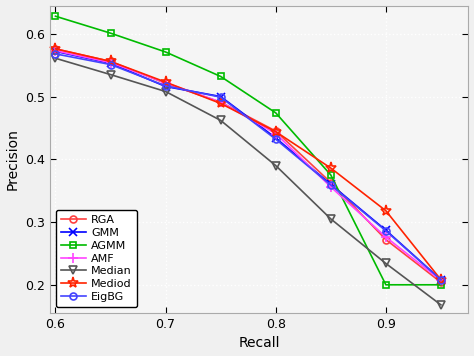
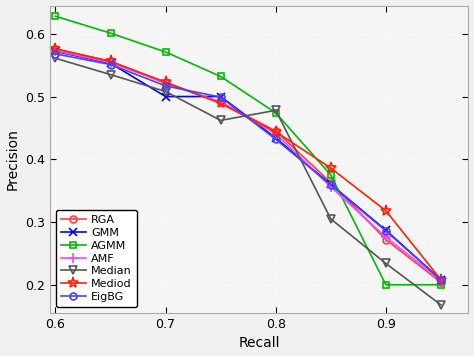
GMM/0.7: 0.516 -> 0.500
Median/0.8: 0.390 -> 0.478
